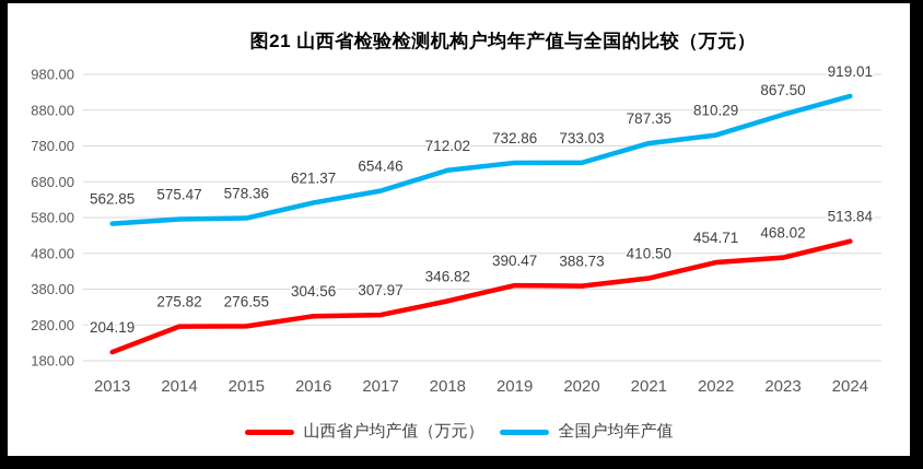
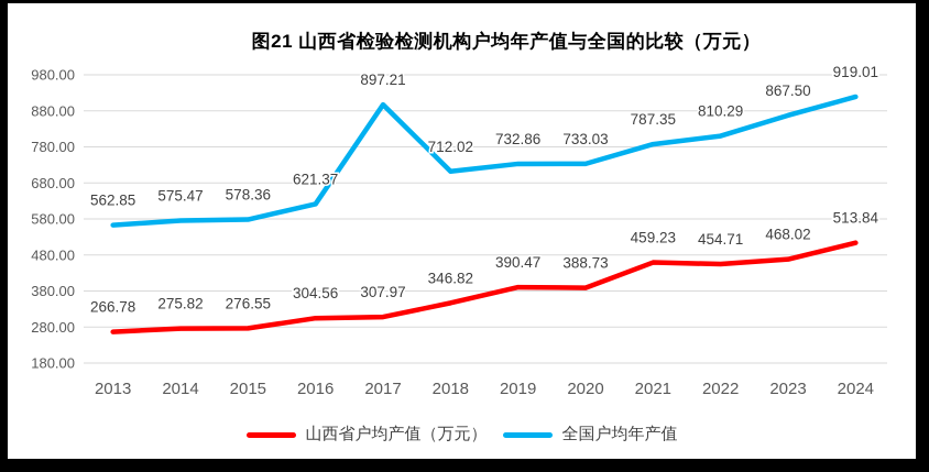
山西省户均产值（万元）/2013: 204.19 -> 266.78
全国户均年产值/2017: 654.46 -> 897.21
山西省户均产值（万元）/2021: 410.50 -> 459.23
